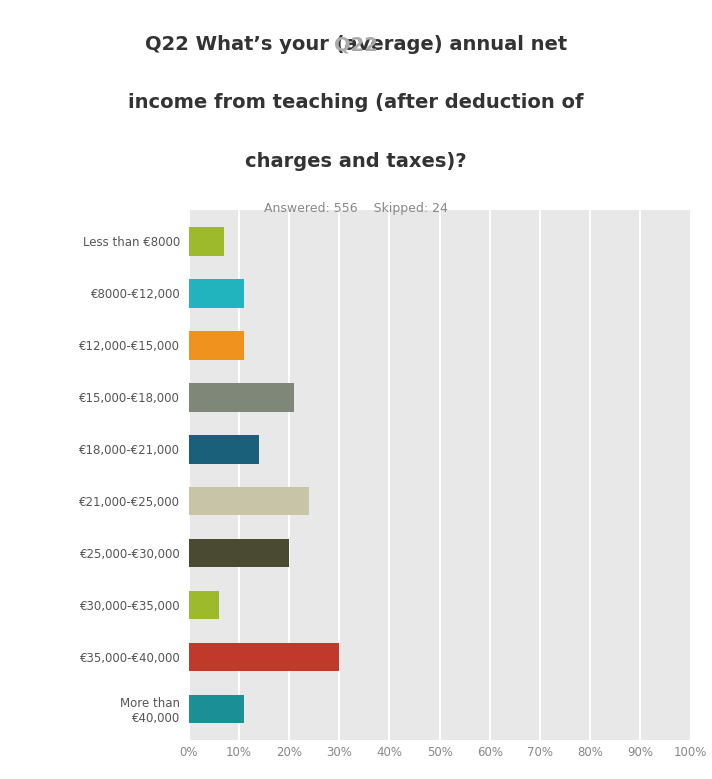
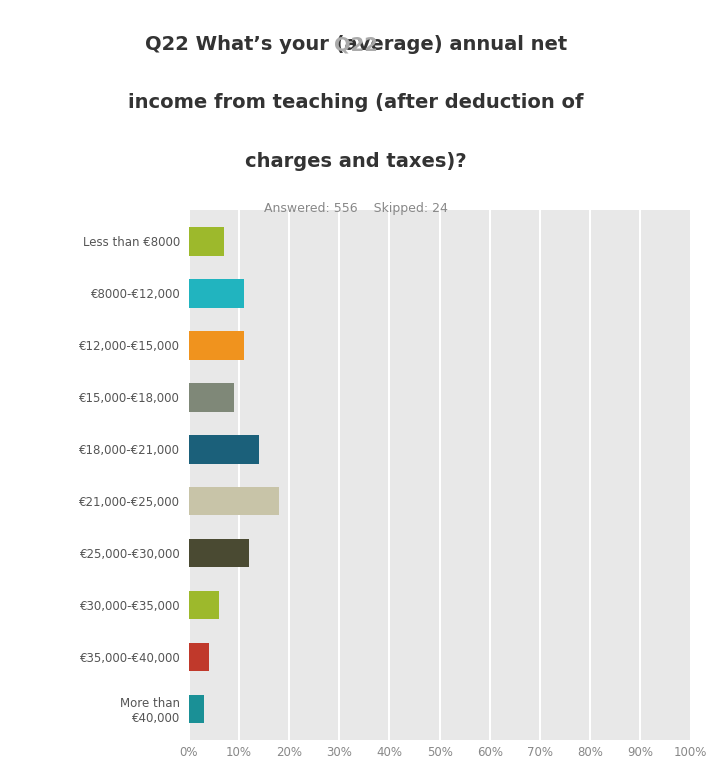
€15,000-€18,000: 21% -> 9%
€21,000-€25,000: 24% -> 18%
€25,000-€30,000: 20% -> 12%
€35,000-€40,000: 30% -> 4%
More than €40,000: 11% -> 3%
